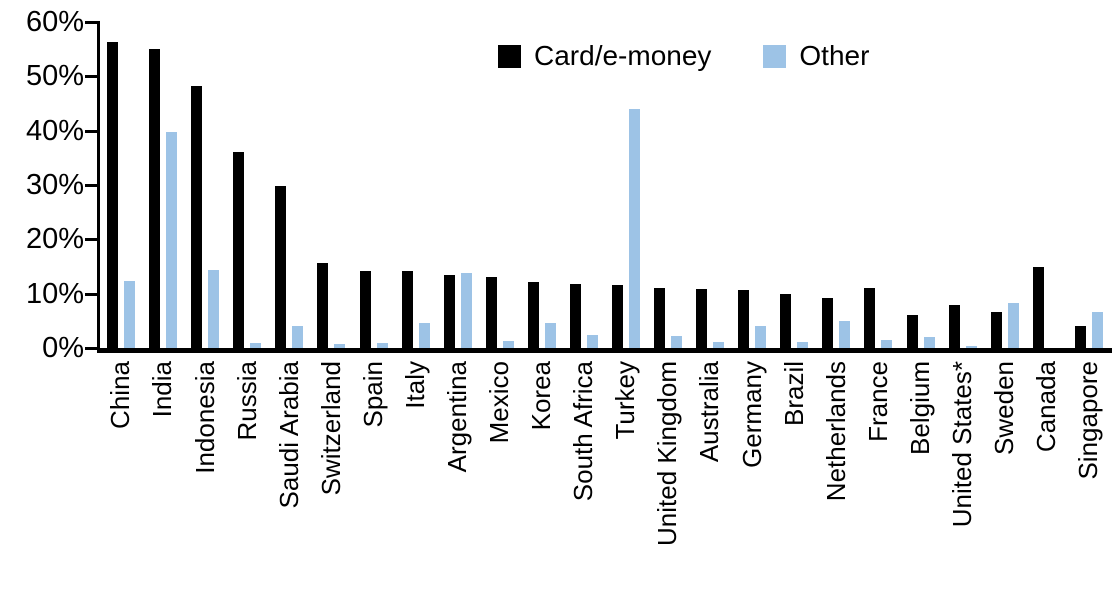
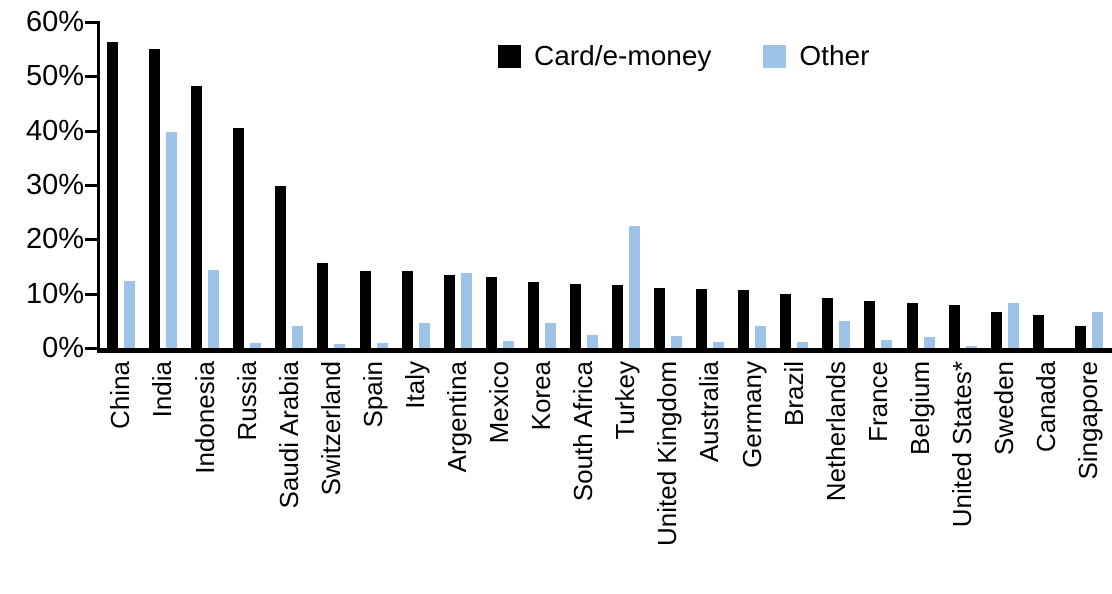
Card/e-money/Russia: 36% -> 40%
Other/Turkey: 44% -> 22%
Card/e-money/France: 11% -> 9%
Card/e-money/Belgium: 6% -> 8%
Card/e-money/Canada: 15% -> 6%
